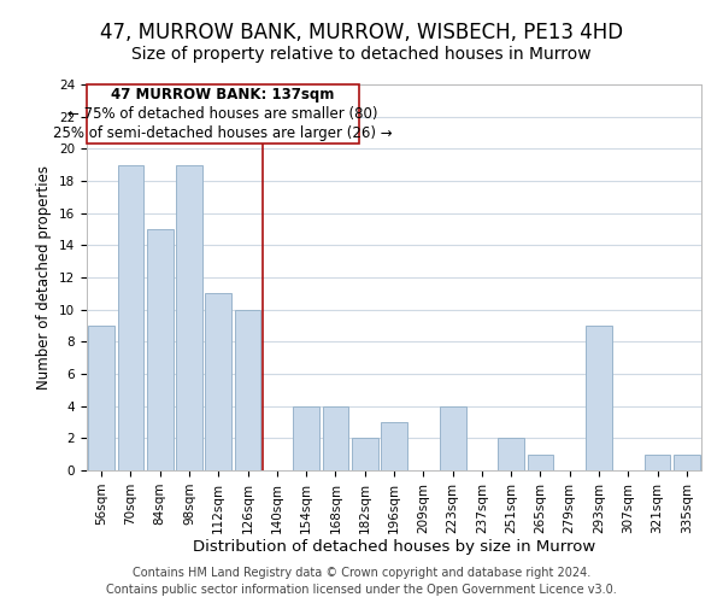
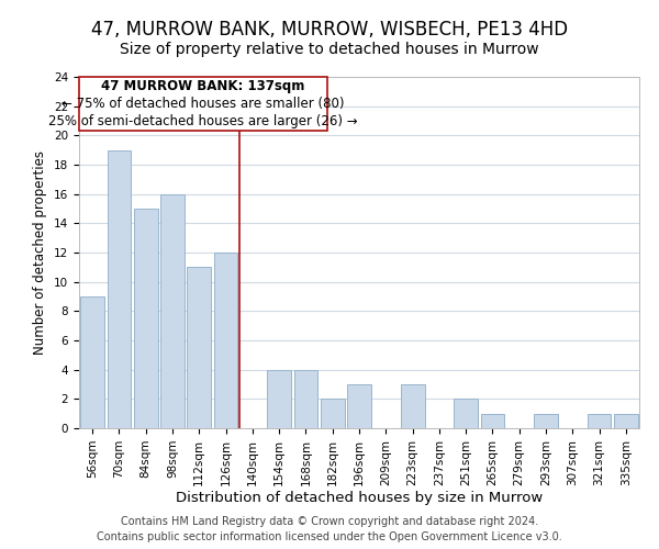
98sqm: 19 -> 16
126sqm: 10 -> 12
223sqm: 4 -> 3
293sqm: 9 -> 1
